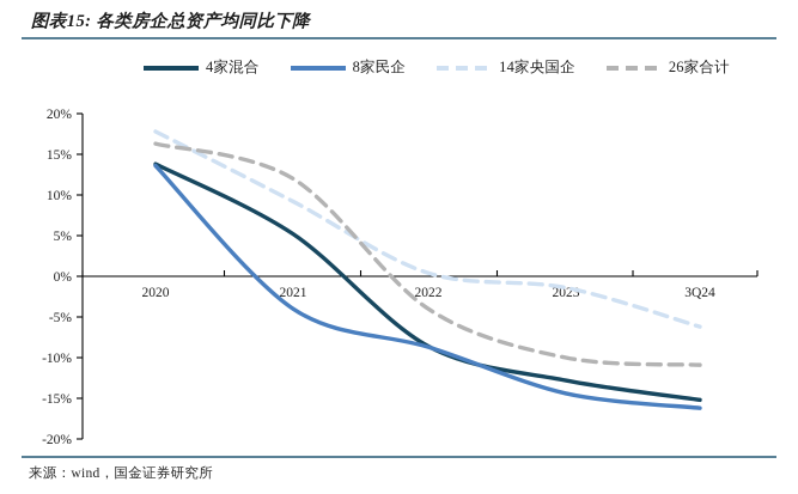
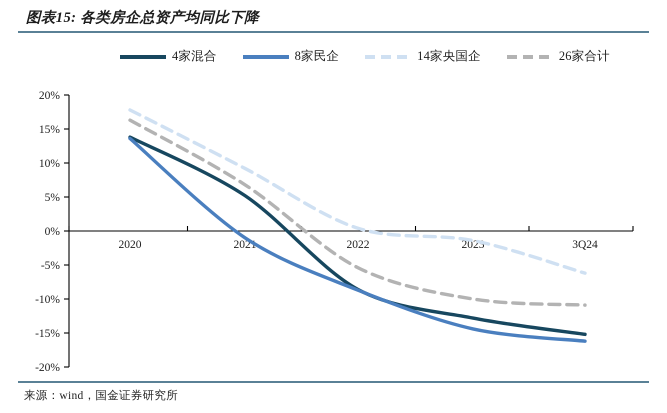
8家民企/2021: -4% -> -1%
26家合计/2021: 12% -> 7%
26家合计/2022: -4% -> -5%
